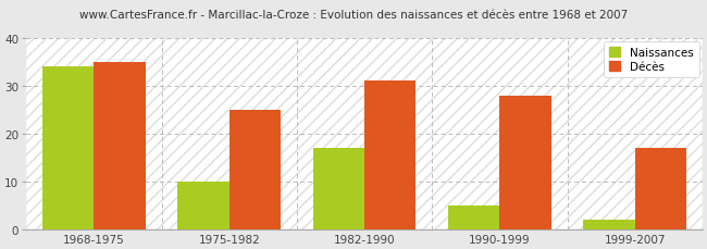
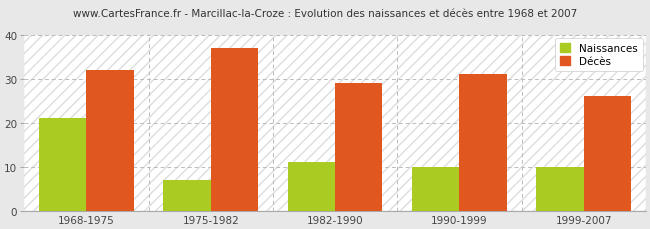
Naissances/1968-1975: 34 -> 21
Décès/1968-1975: 35 -> 32
Naissances/1975-1982: 10 -> 7
Décès/1975-1982: 25 -> 37
Naissances/1982-1990: 17 -> 11
Décès/1982-1990: 31 -> 29
Naissances/1990-1999: 5 -> 10
Décès/1990-1999: 28 -> 31
Naissances/1999-2007: 2 -> 10
Décès/1999-2007: 17 -> 26
